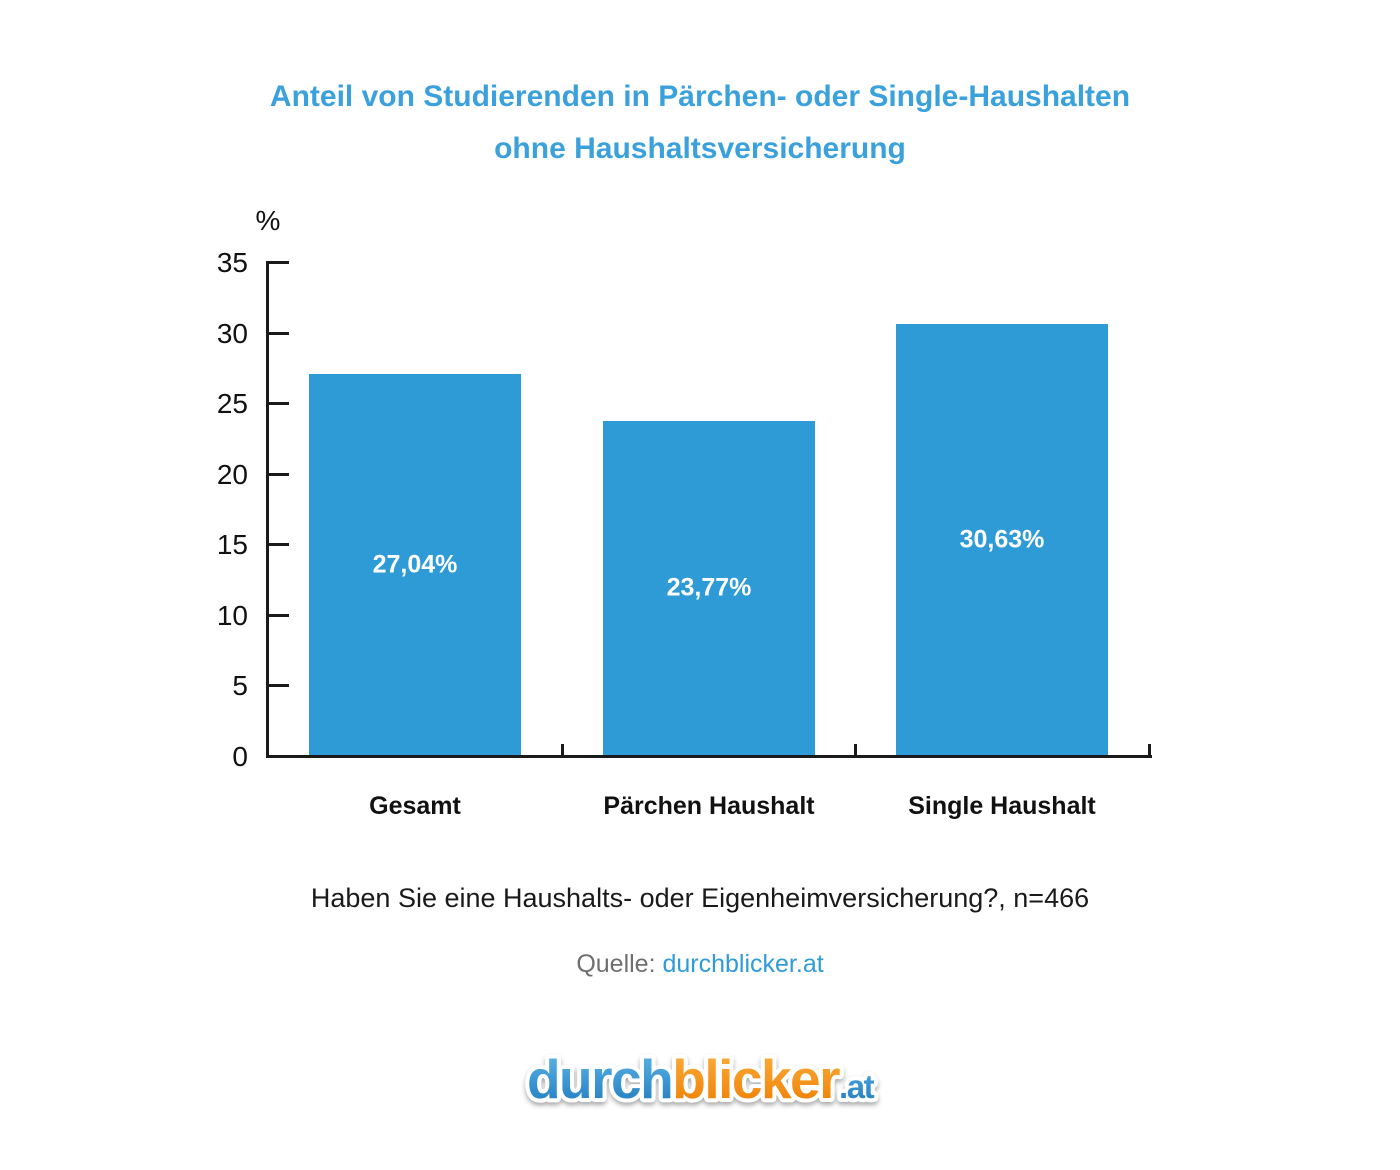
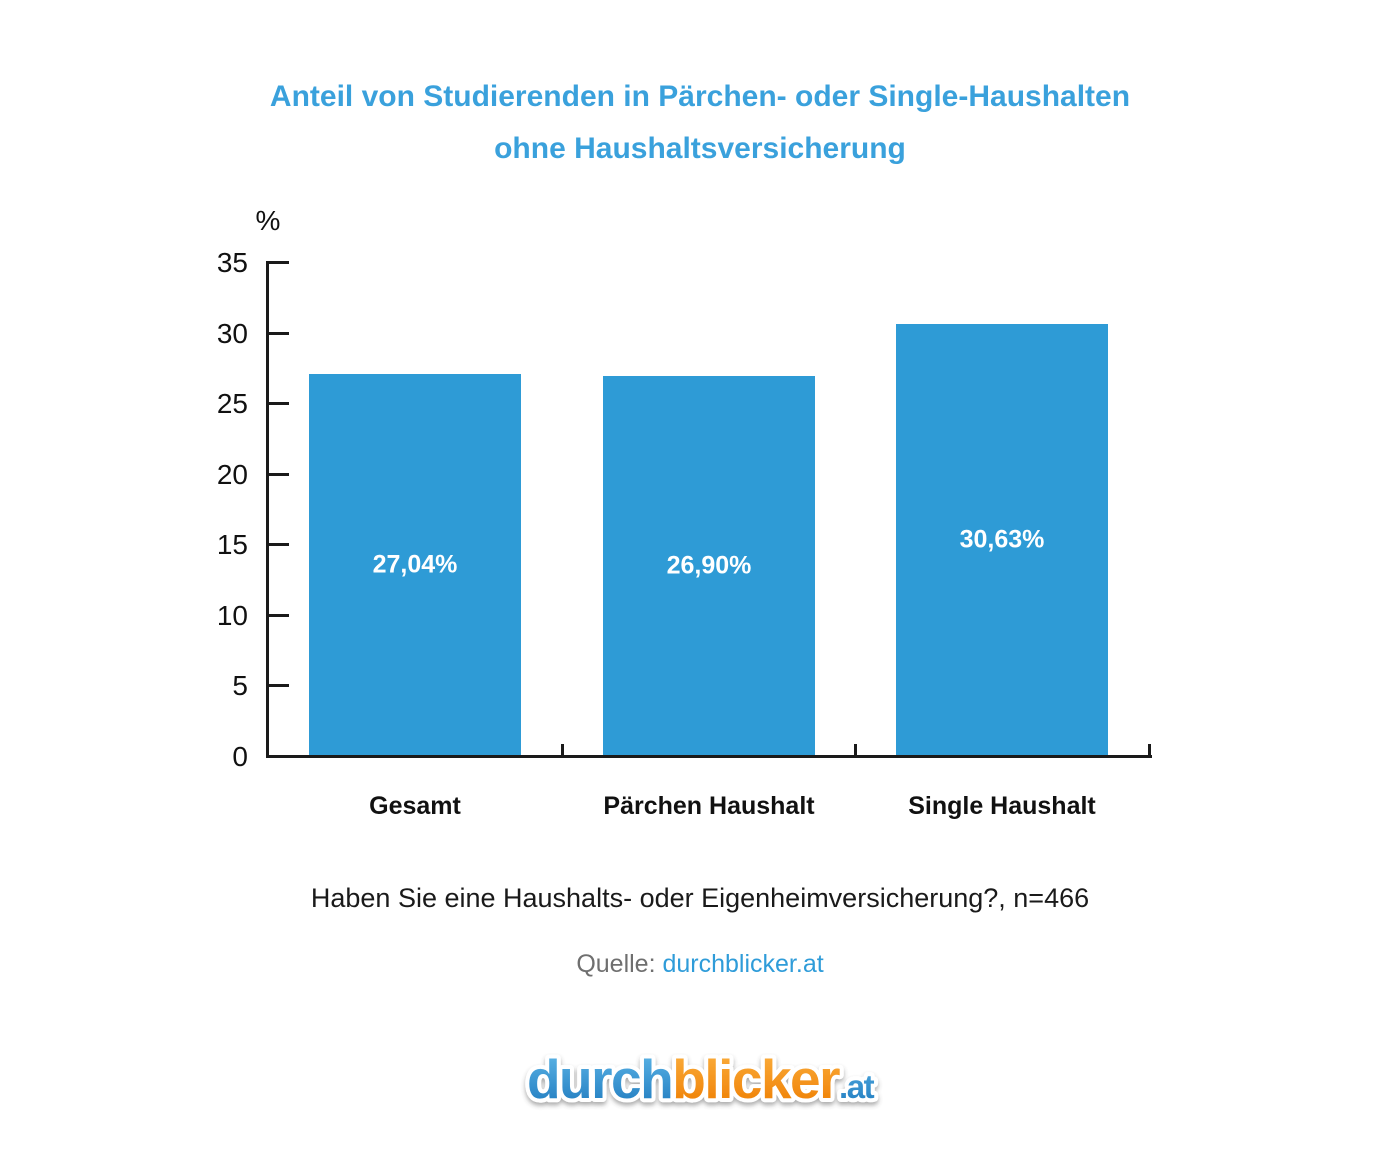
Pärchen Haushalt: 23,77% -> 26,90%
